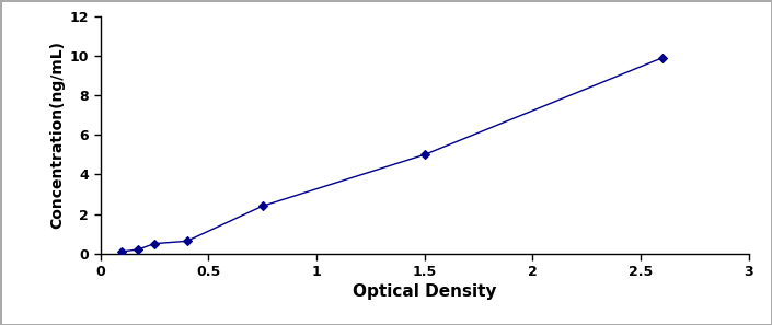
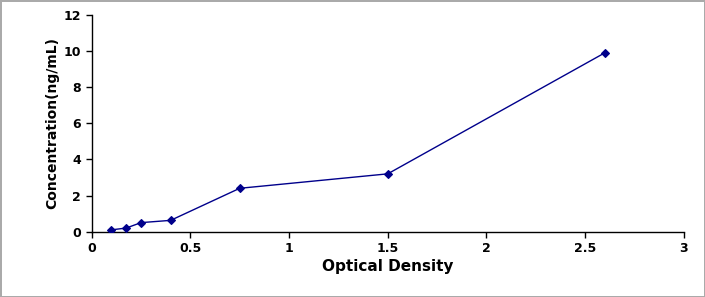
1.5: 5.0 -> 3.2
